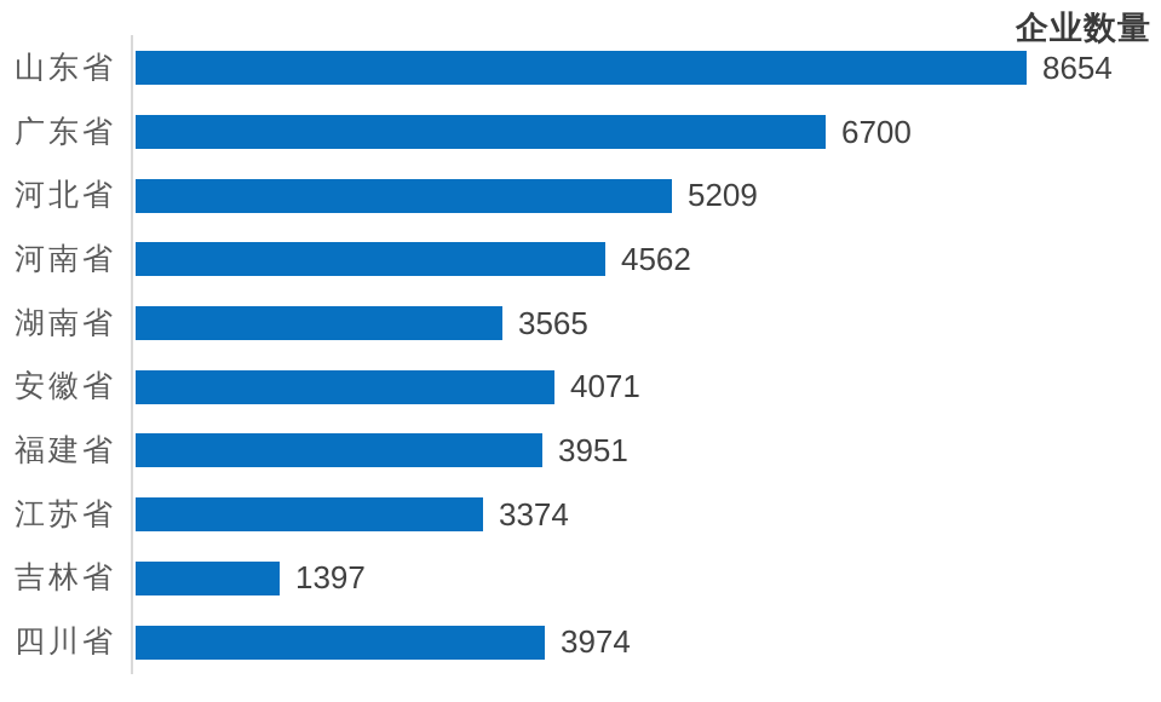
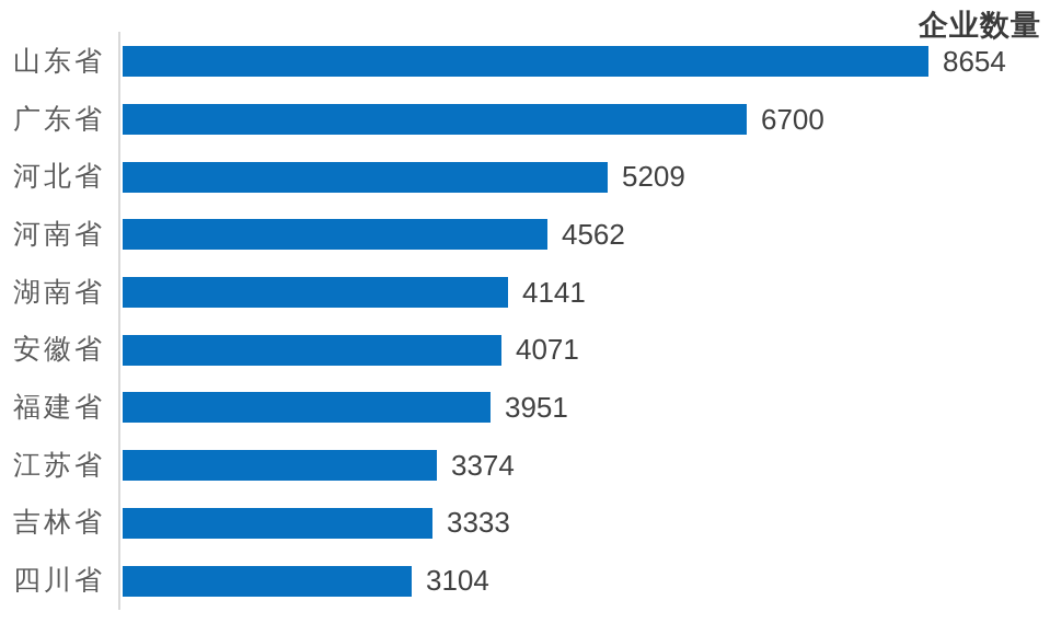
湖南省: 3565 -> 4141
吉林省: 1397 -> 3333
四川省: 3974 -> 3104
